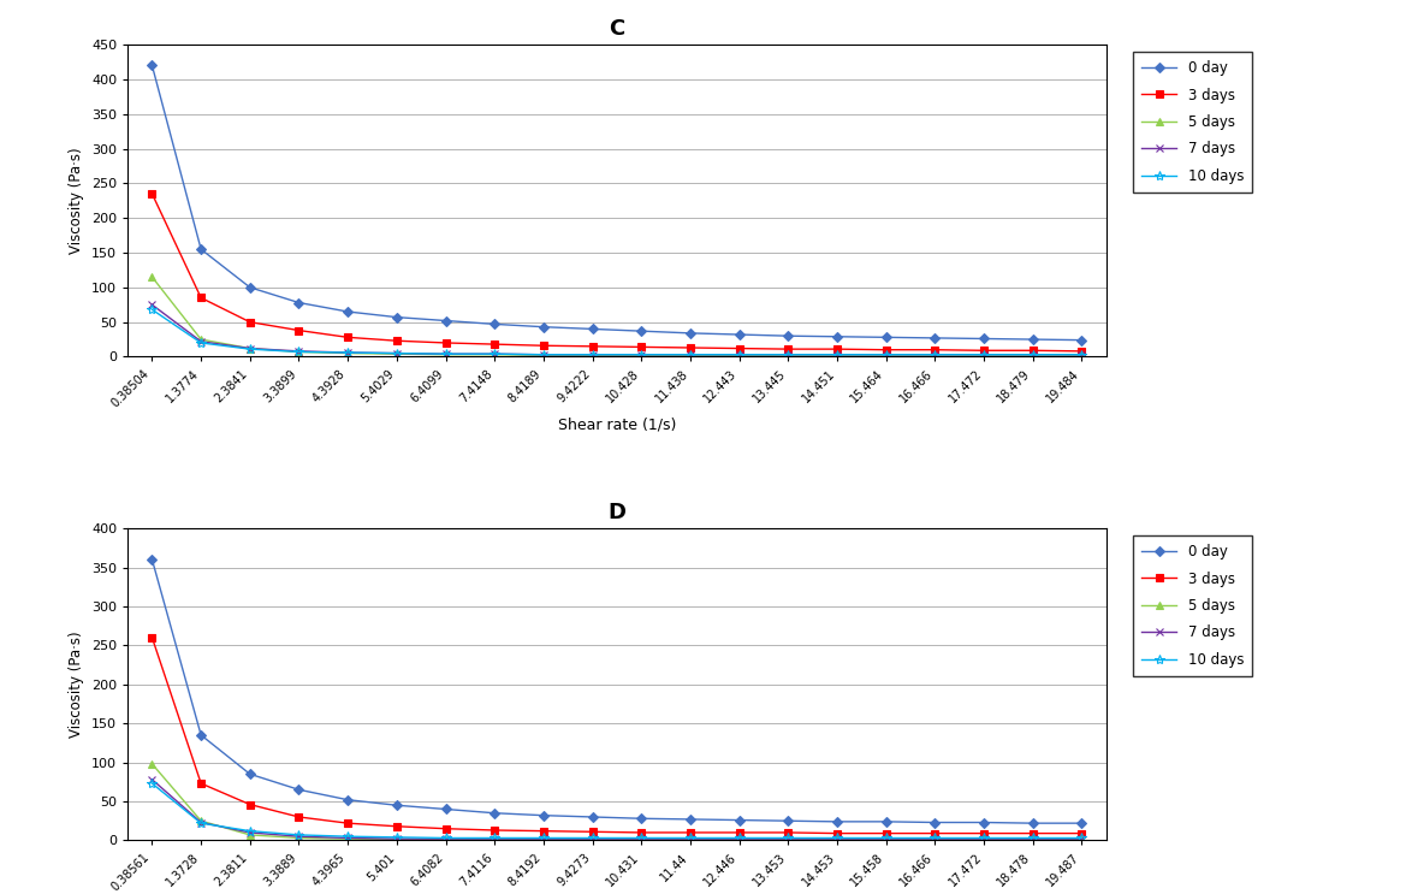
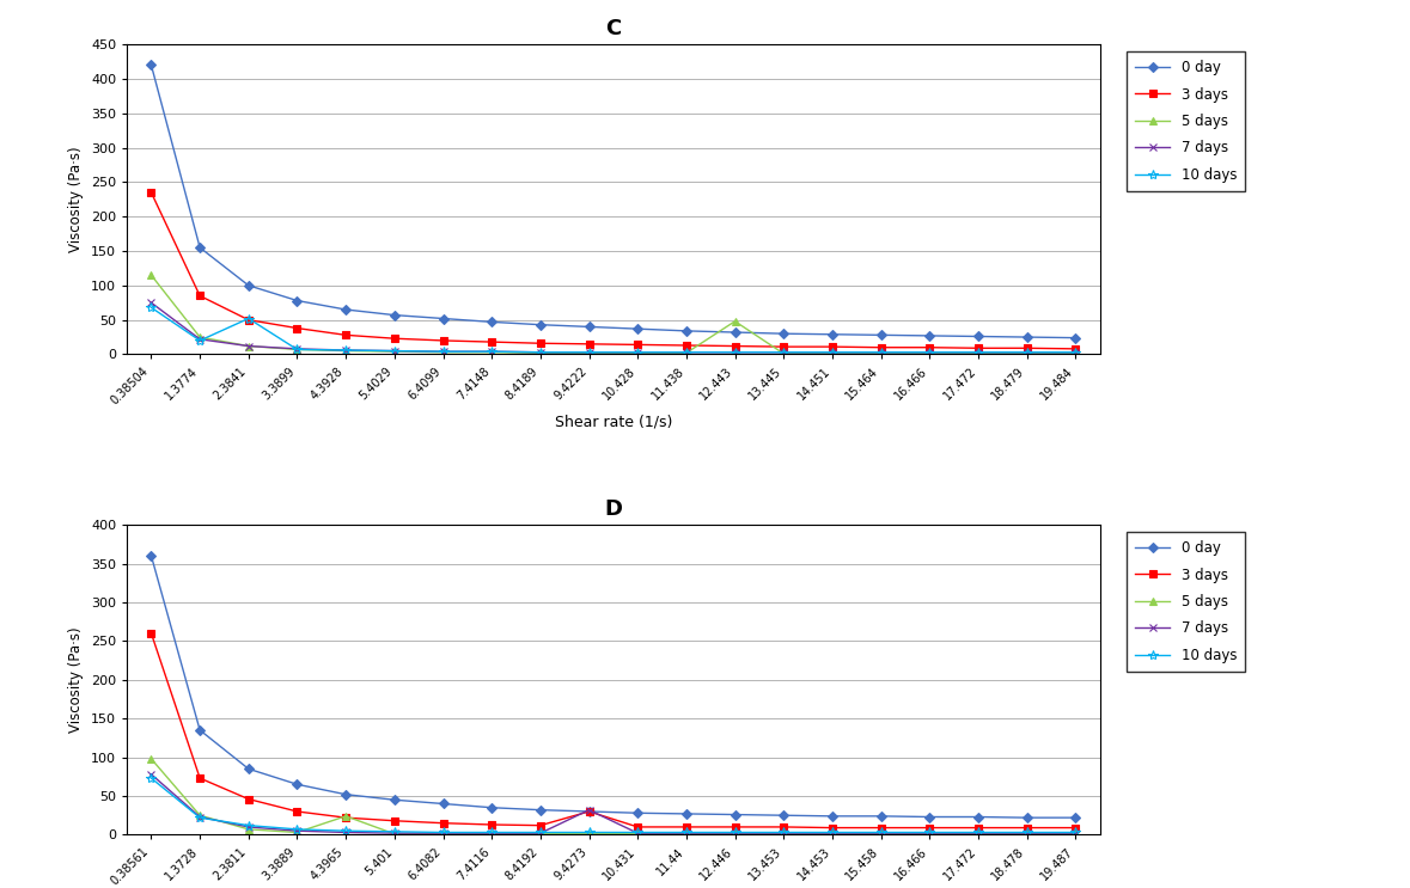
C/10 days/2.3841: 11 -> 52
C/5 days/12.443: 2 -> 48
D/5 days/4.3965: 2 -> 24
D/3 days/9.4273: 11 -> 30
D/7 days/9.4273: 2 -> 32
